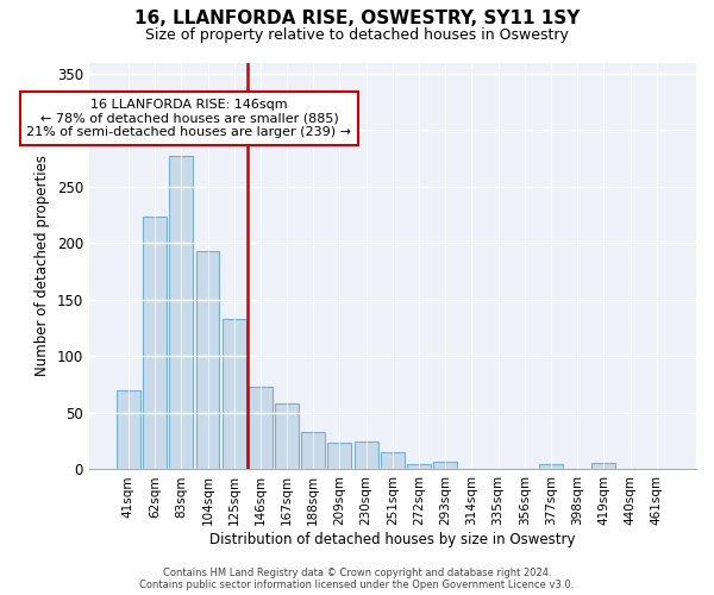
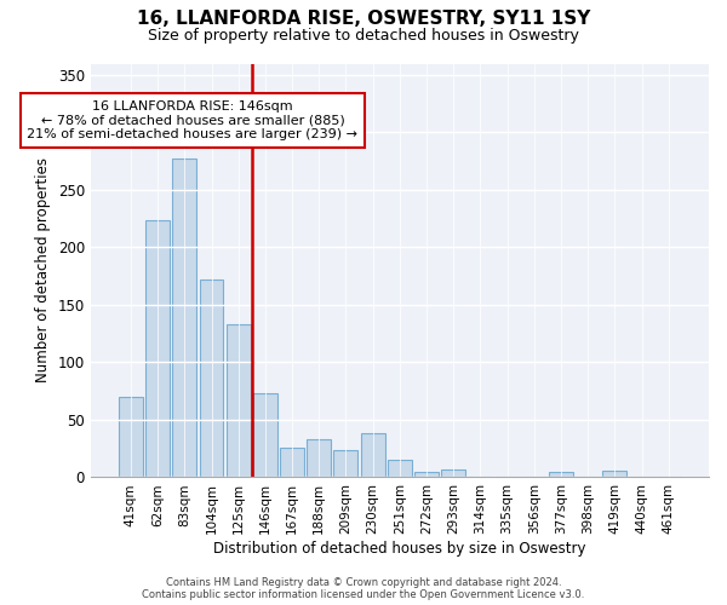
104sqm: 193 -> 172
167sqm: 58 -> 26
230sqm: 25 -> 38
